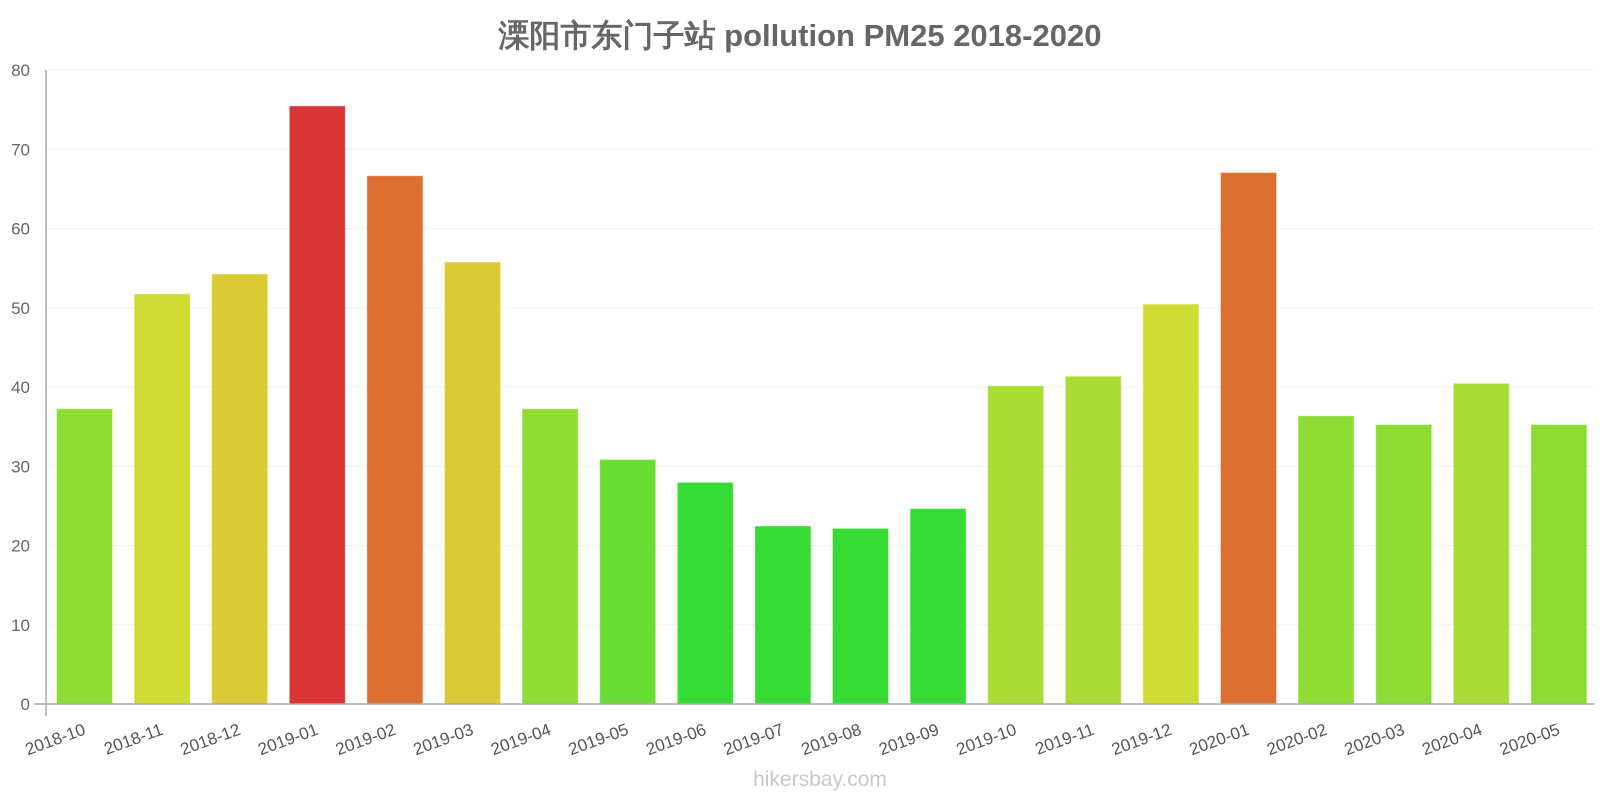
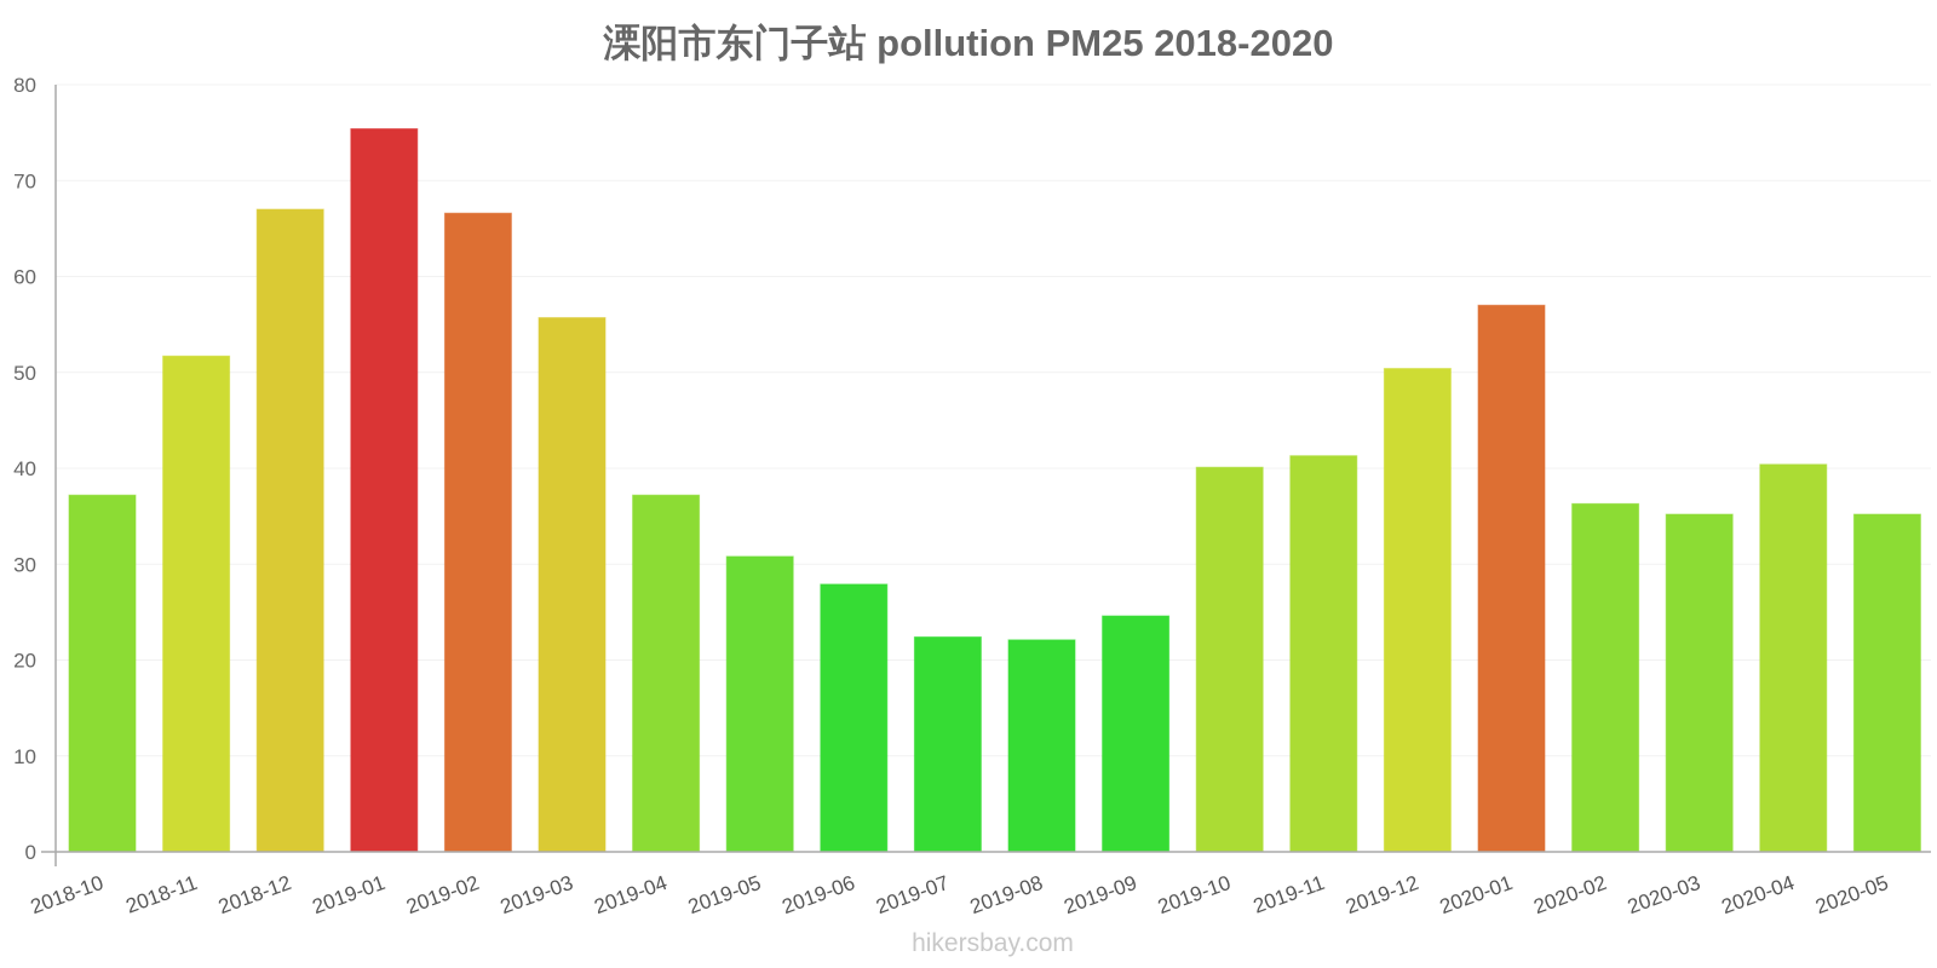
2018-12: 54 -> 67
2020-01: 67 -> 57
